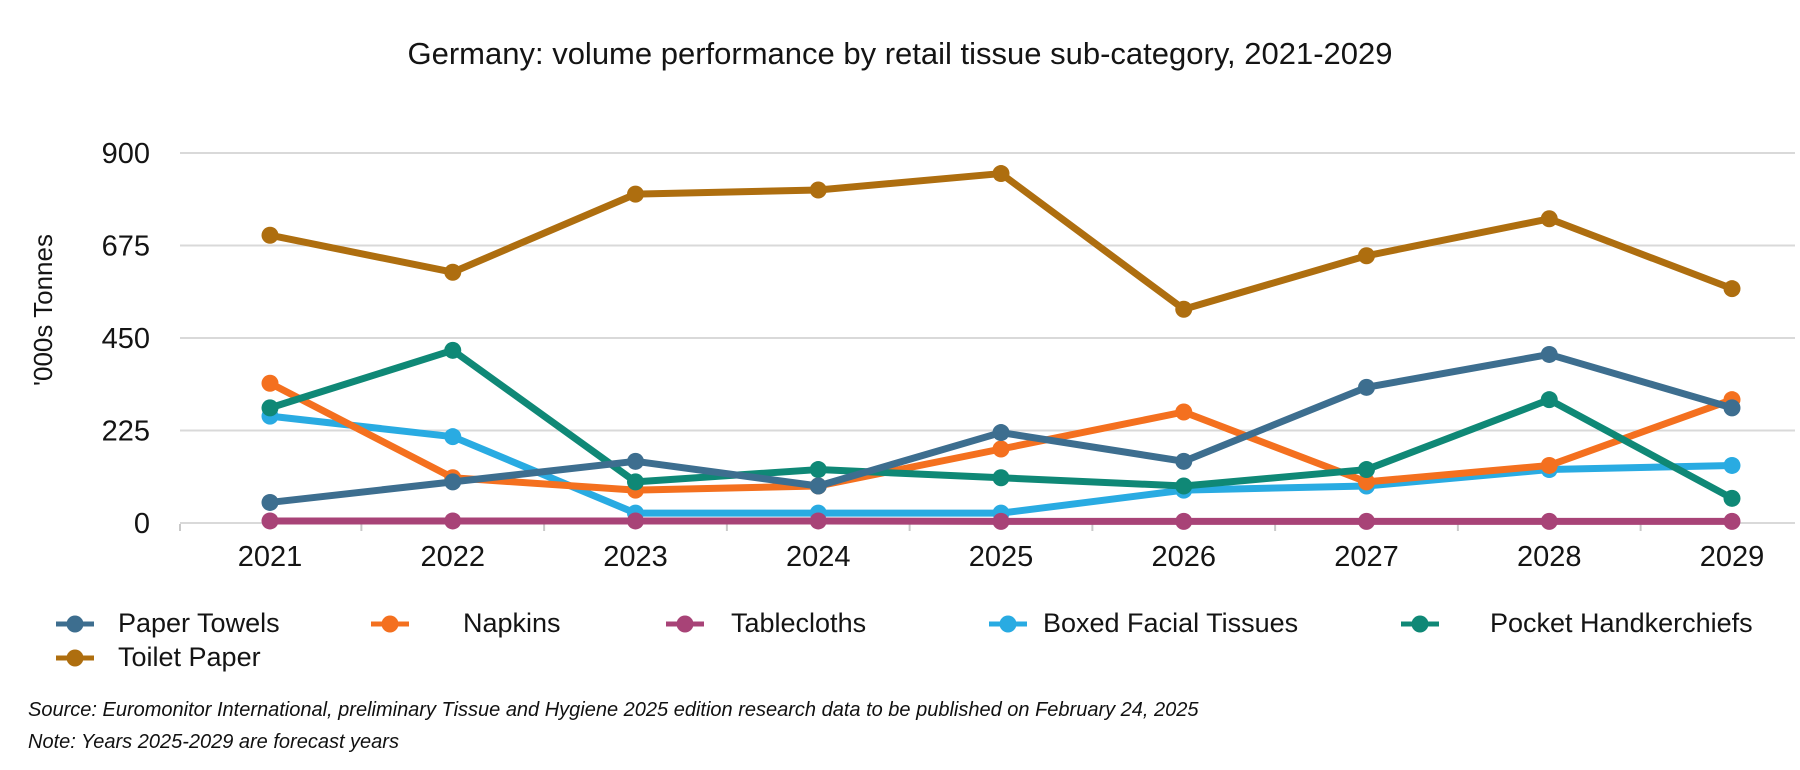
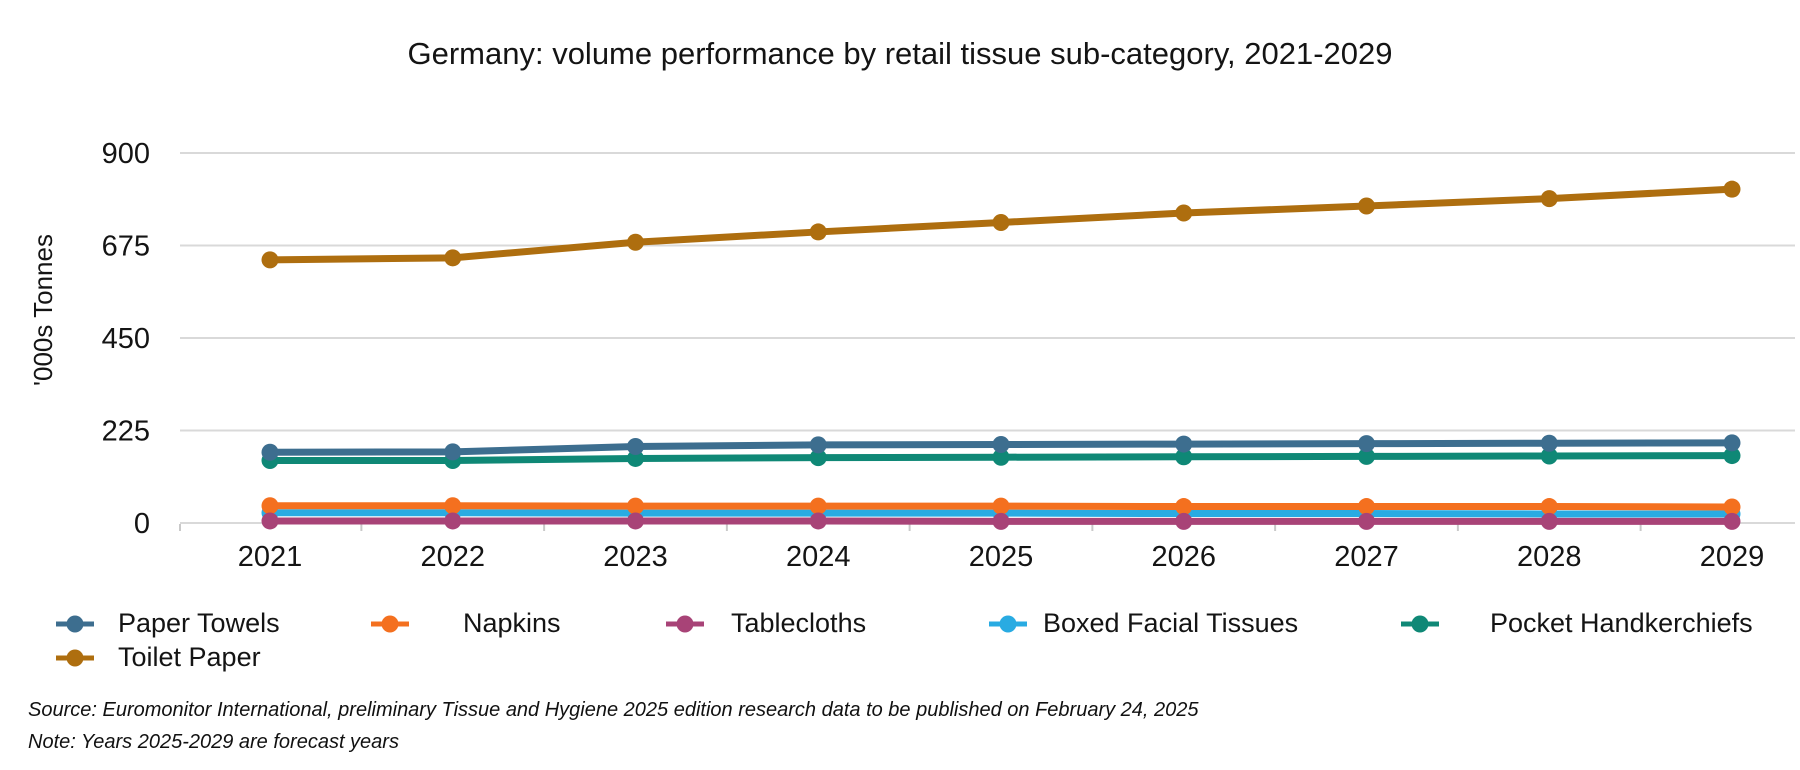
Paper Towels/2021: 50 -> 170
Napkins/2021: 340 -> 40
Boxed Facial Tissues/2021: 260 -> 20
Pocket Handkerchiefs/2021: 280 -> 150
Toilet Paper/2021: 700 -> 640
Paper Towels/2022: 100 -> 170
Napkins/2022: 110 -> 40
Boxed Facial Tissues/2022: 210 -> 20
Pocket Handkerchiefs/2022: 420 -> 150
Toilet Paper/2022: 610 -> 640
Paper Towels/2023: 150 -> 190
Napkins/2023: 80 -> 40
Pocket Handkerchiefs/2023: 100 -> 160
Toilet Paper/2023: 800 -> 680
Paper Towels/2024: 90 -> 190
Napkins/2024: 90 -> 40
Pocket Handkerchiefs/2024: 130 -> 160
Toilet Paper/2024: 810 -> 710
Paper Towels/2025: 220 -> 190
Napkins/2025: 180 -> 40
Pocket Handkerchiefs/2025: 110 -> 160
Toilet Paper/2025: 850 -> 730
Paper Towels/2026: 150 -> 190
Napkins/2026: 270 -> 40
Boxed Facial Tissues/2026: 80 -> 20
Pocket Handkerchiefs/2026: 90 -> 160
Toilet Paper/2026: 520 -> 750
Paper Towels/2027: 330 -> 190
Napkins/2027: 100 -> 40
Boxed Facial Tissues/2027: 90 -> 20
Pocket Handkerchiefs/2027: 130 -> 160
Toilet Paper/2027: 650 -> 770
Paper Towels/2028: 410 -> 190
Napkins/2028: 140 -> 40
Boxed Facial Tissues/2028: 130 -> 20
Pocket Handkerchiefs/2028: 300 -> 160
Toilet Paper/2028: 740 -> 790
Paper Towels/2029: 280 -> 200
Napkins/2029: 300 -> 40
Boxed Facial Tissues/2029: 140 -> 20
Pocket Handkerchiefs/2029: 60 -> 160
Toilet Paper/2029: 570 -> 810
